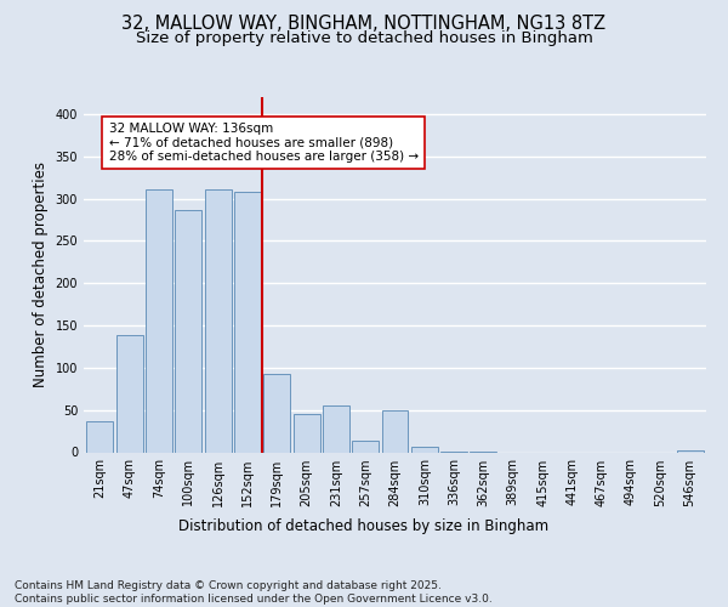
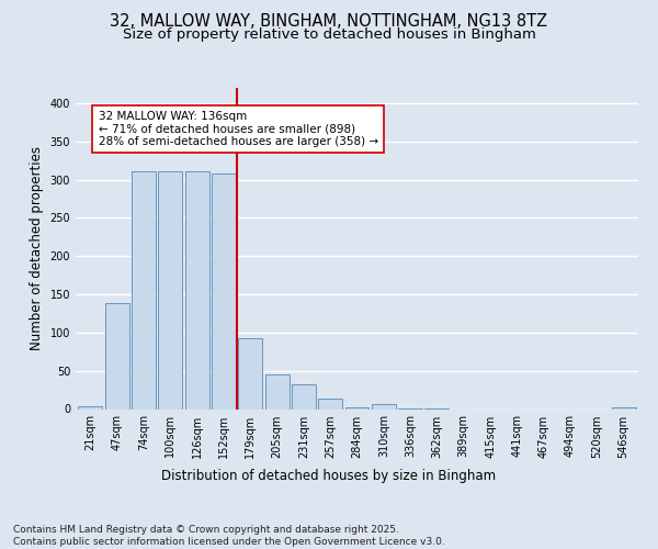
21sqm: 36 -> 3
100sqm: 286 -> 311
231sqm: 56 -> 33
284sqm: 50 -> 2
